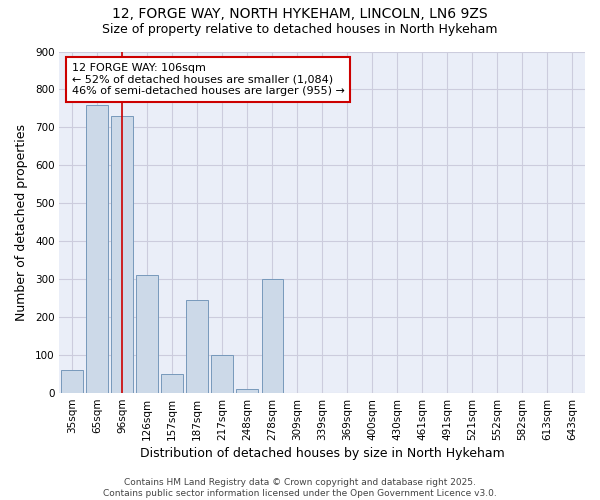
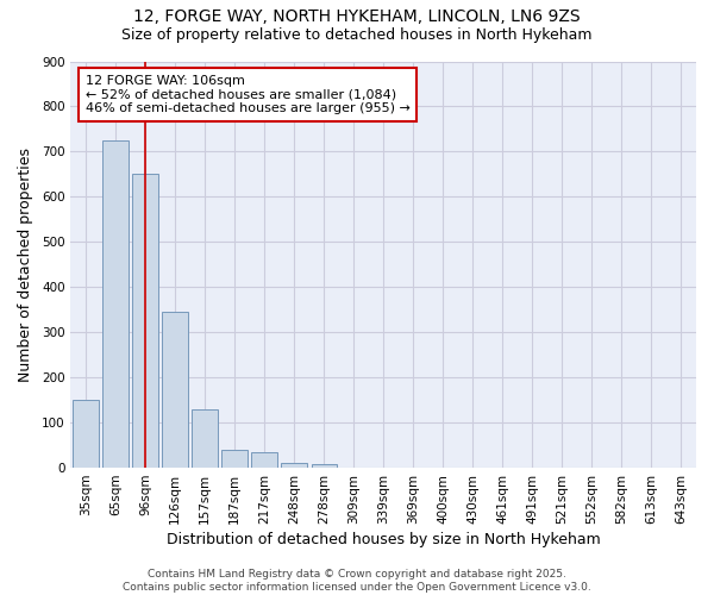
35sqm: 60 -> 150
65sqm: 760 -> 725
96sqm: 730 -> 650
126sqm: 310 -> 345
157sqm: 50 -> 130
187sqm: 245 -> 40
217sqm: 100 -> 35
278sqm: 300 -> 8
